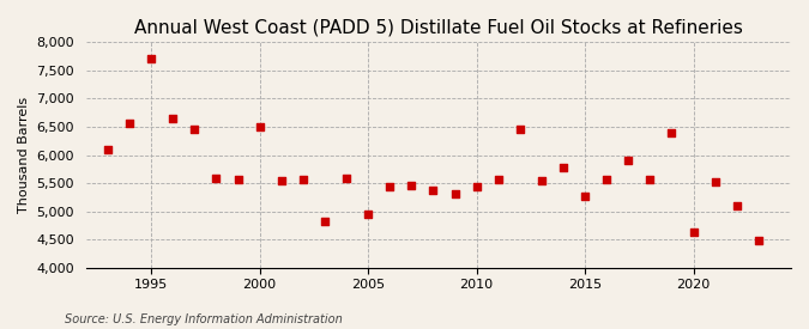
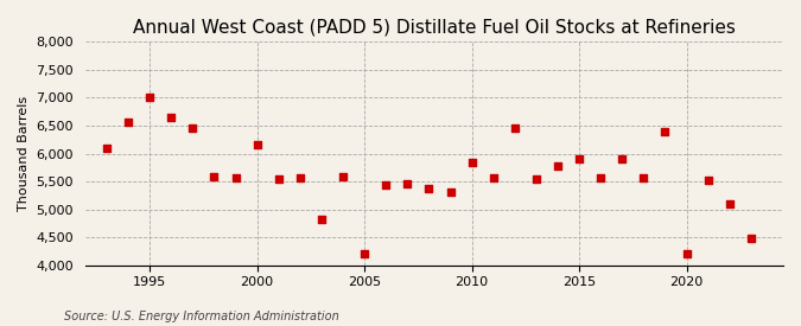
1995: 7,700 -> 7,000
2000: 6,490 -> 6,150
2005: 4,960 -> 4,200
2010: 5,440 -> 5,850
2015: 5,270 -> 5,900
2020: 4,630 -> 4,200
